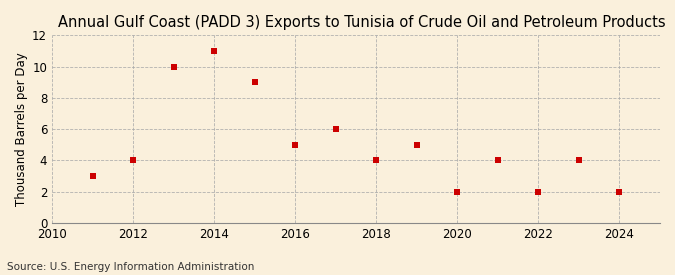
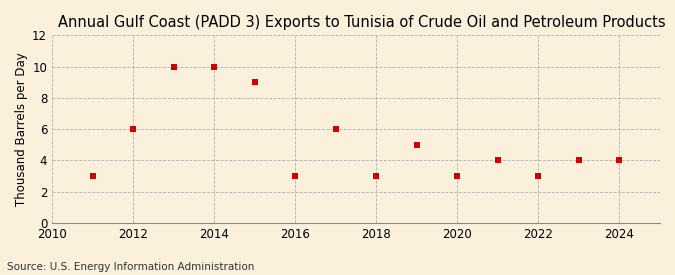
2012: 4 -> 6
2014: 11 -> 10
2016: 5 -> 3
2018: 4 -> 3
2020: 2 -> 3
2022: 2 -> 3
2024: 2 -> 4
